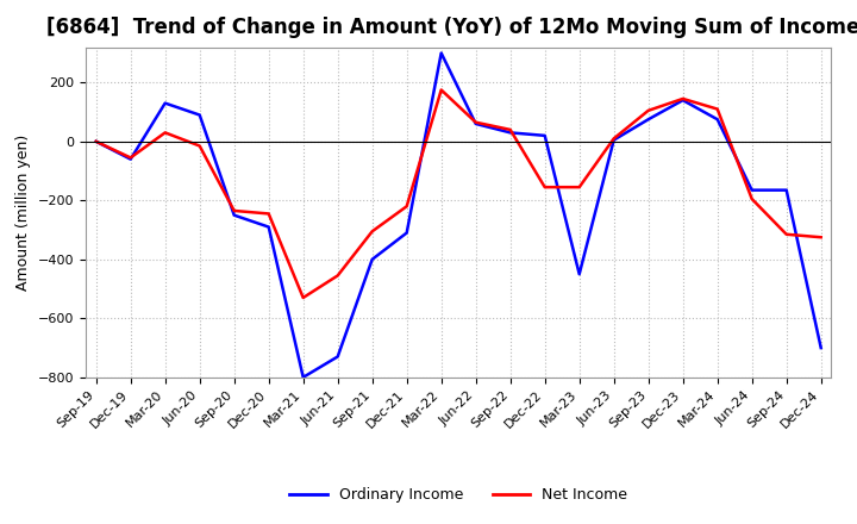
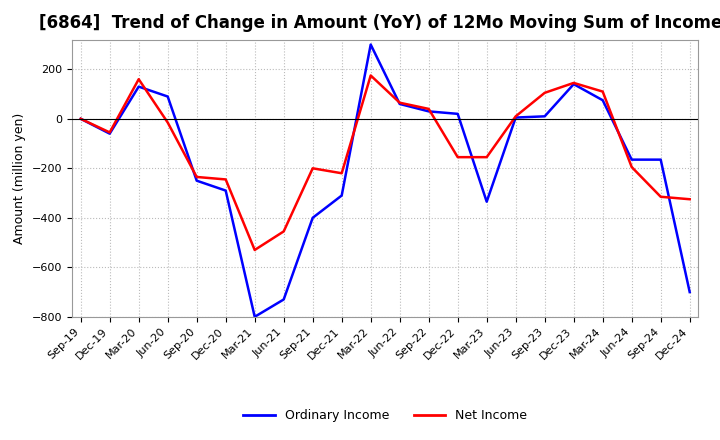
Net Income/Mar-20: 30 -> 160
Net Income/Sep-21: -305 -> -200
Ordinary Income/Mar-23: -450 -> -335
Ordinary Income/Sep-23: 75 -> 10
